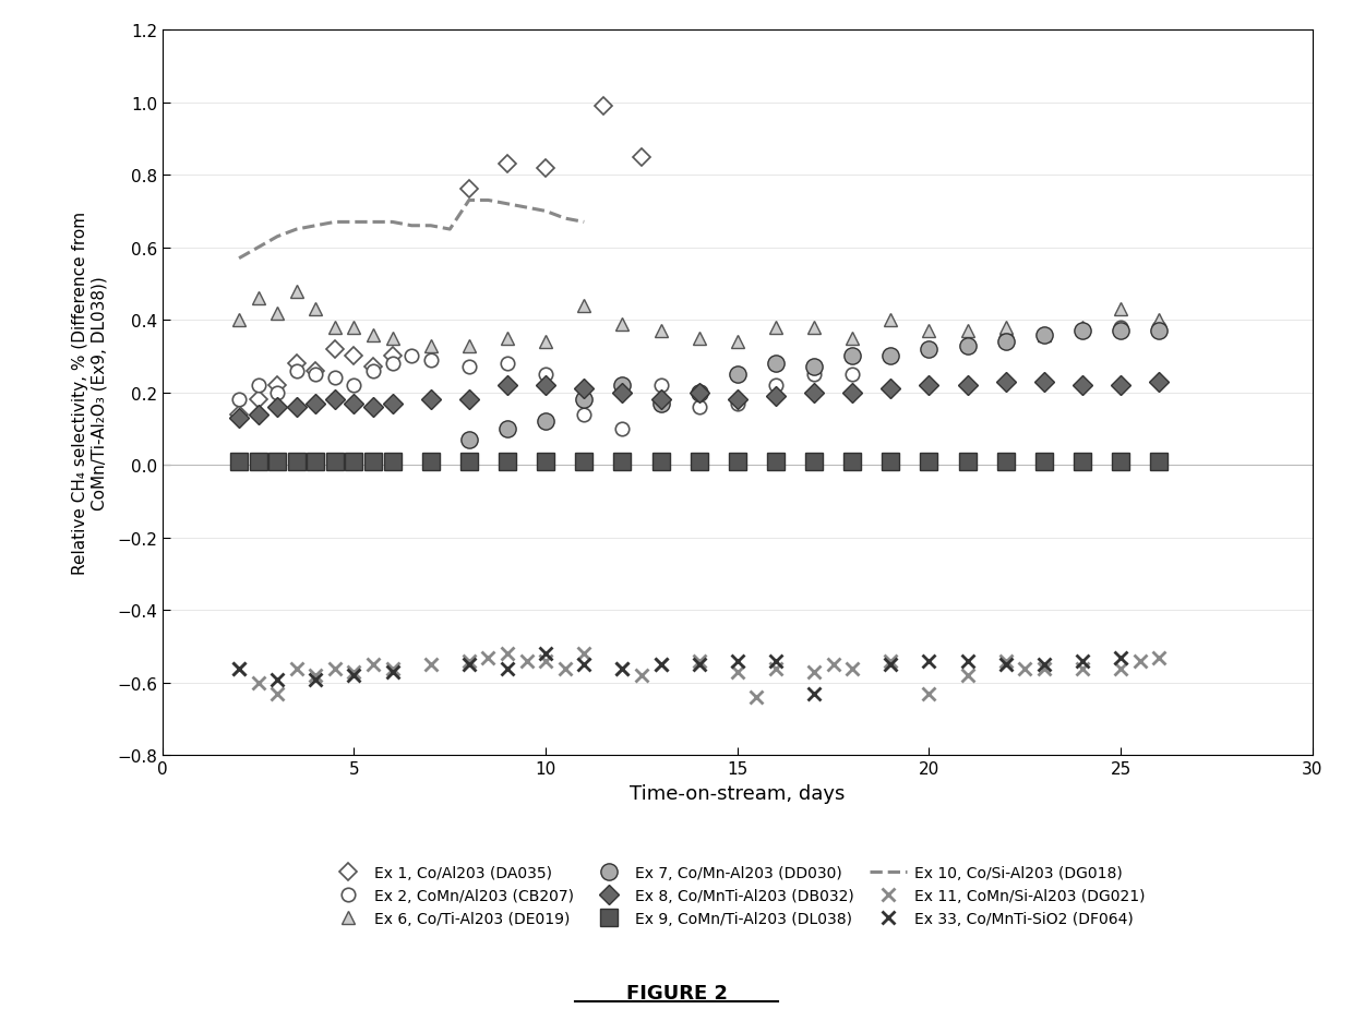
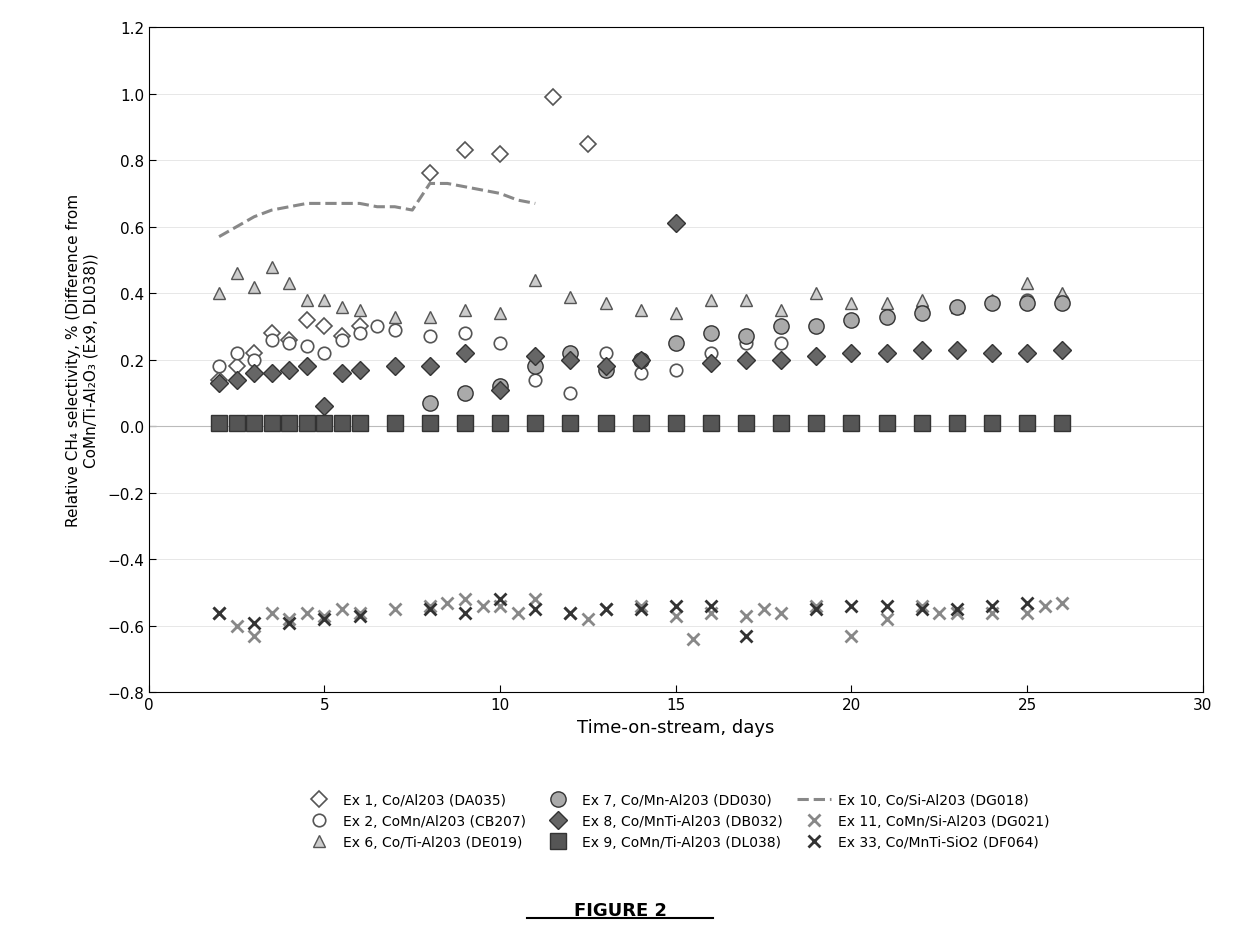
Ex 8, Co/MnTi-Al203 (DB032)/5: 0.17 -> 0.06
Ex 8, Co/MnTi-Al203 (DB032)/10: 0.22 -> 0.11
Ex 8, Co/MnTi-Al203 (DB032)/15: 0.18 -> 0.61
